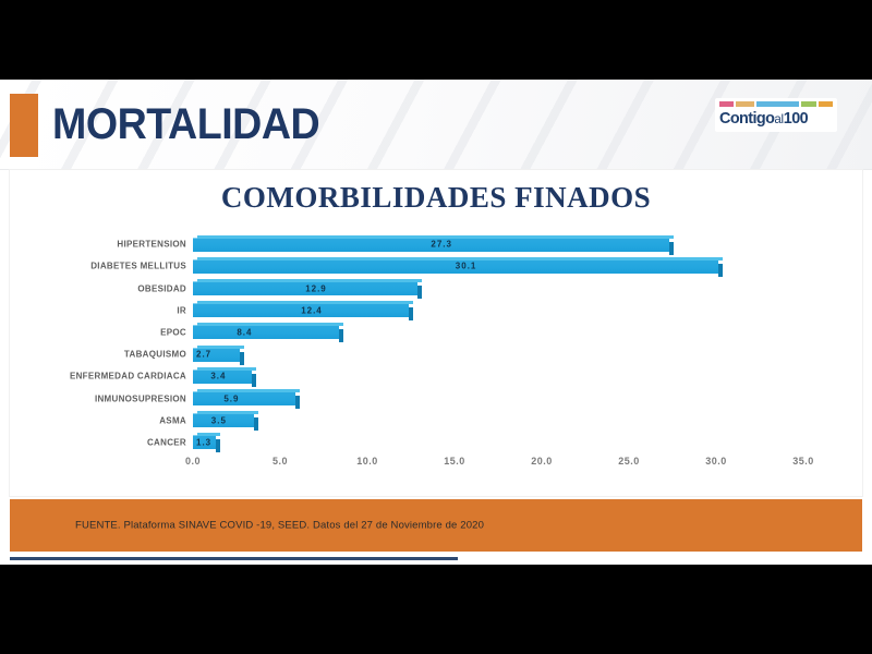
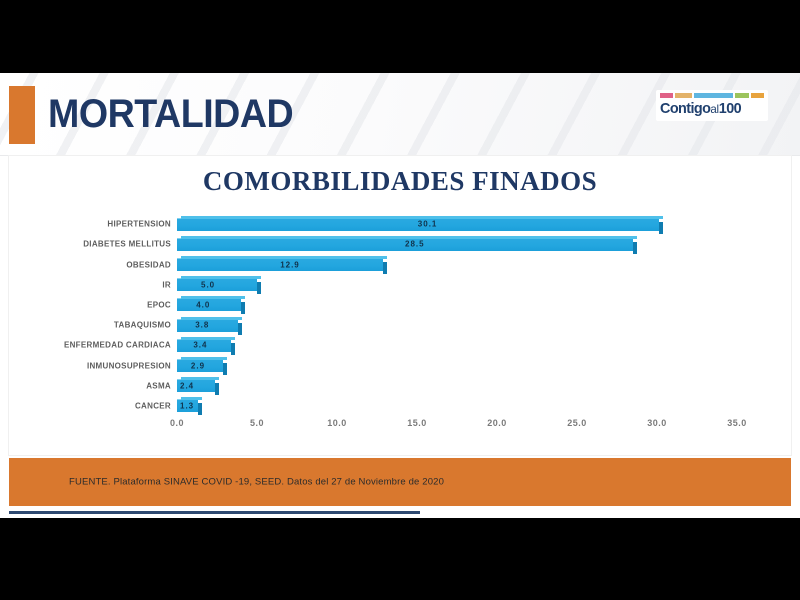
HIPERTENSION: 27.3 -> 30.1
DIABETES MELLITUS: 30.1 -> 28.5
IR: 12.4 -> 5.0
EPOC: 8.4 -> 4.0
TABAQUISMO: 2.7 -> 3.8
INMUNOSUPRESION: 5.9 -> 2.9
ASMA: 3.5 -> 2.4
